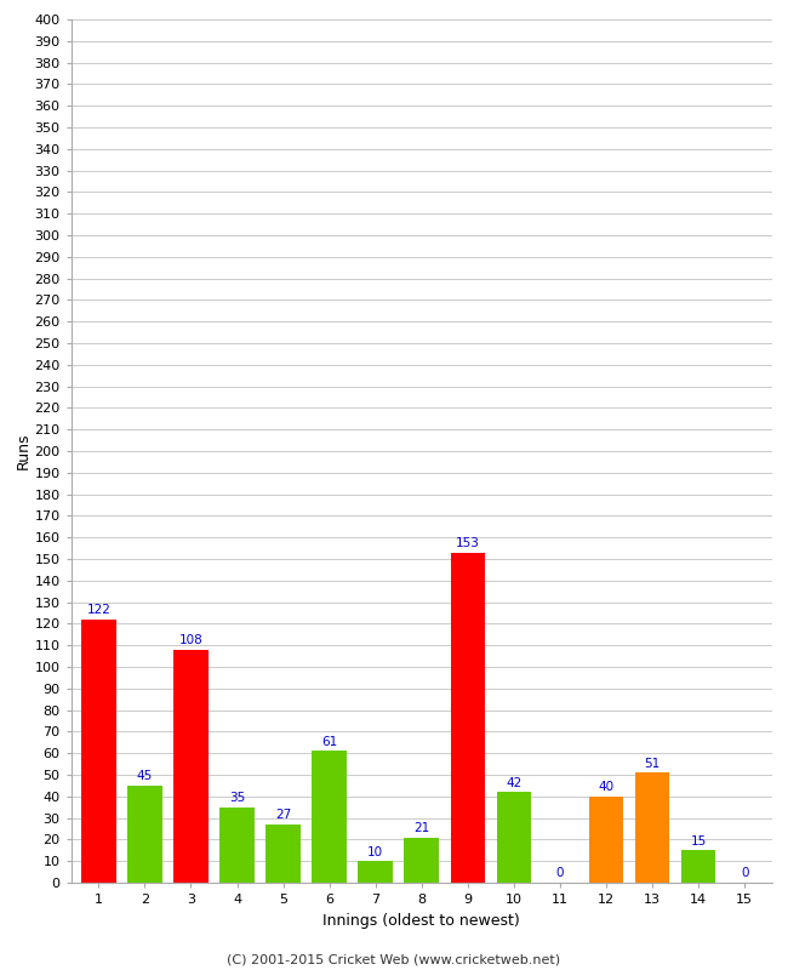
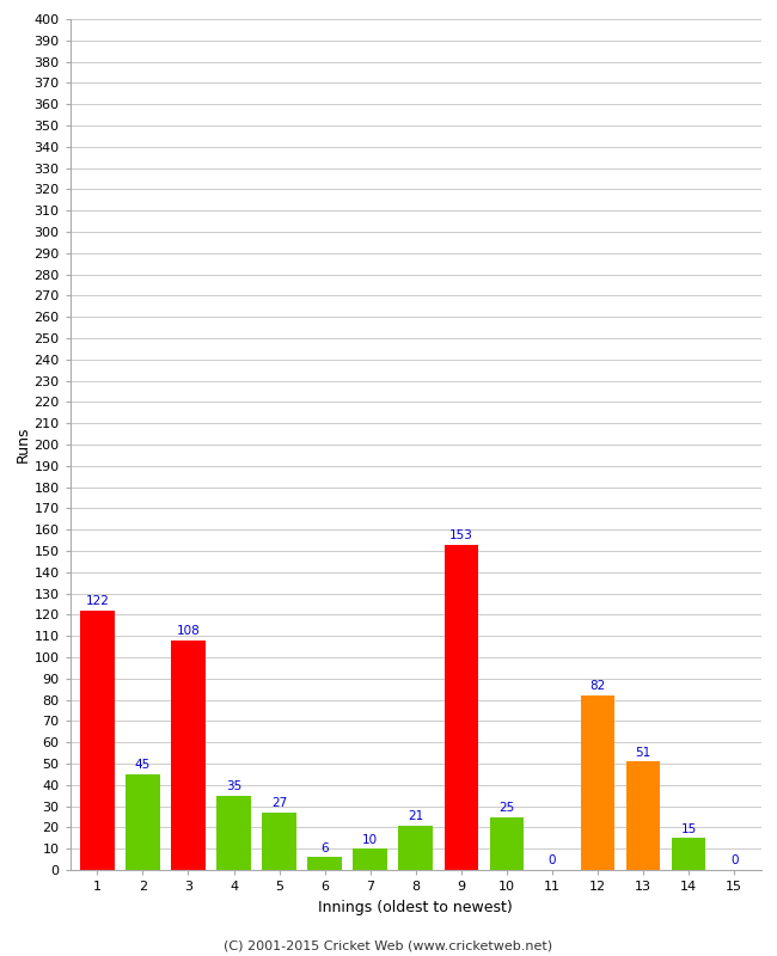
6: 61 -> 6
10: 42 -> 25
12: 40 -> 82
